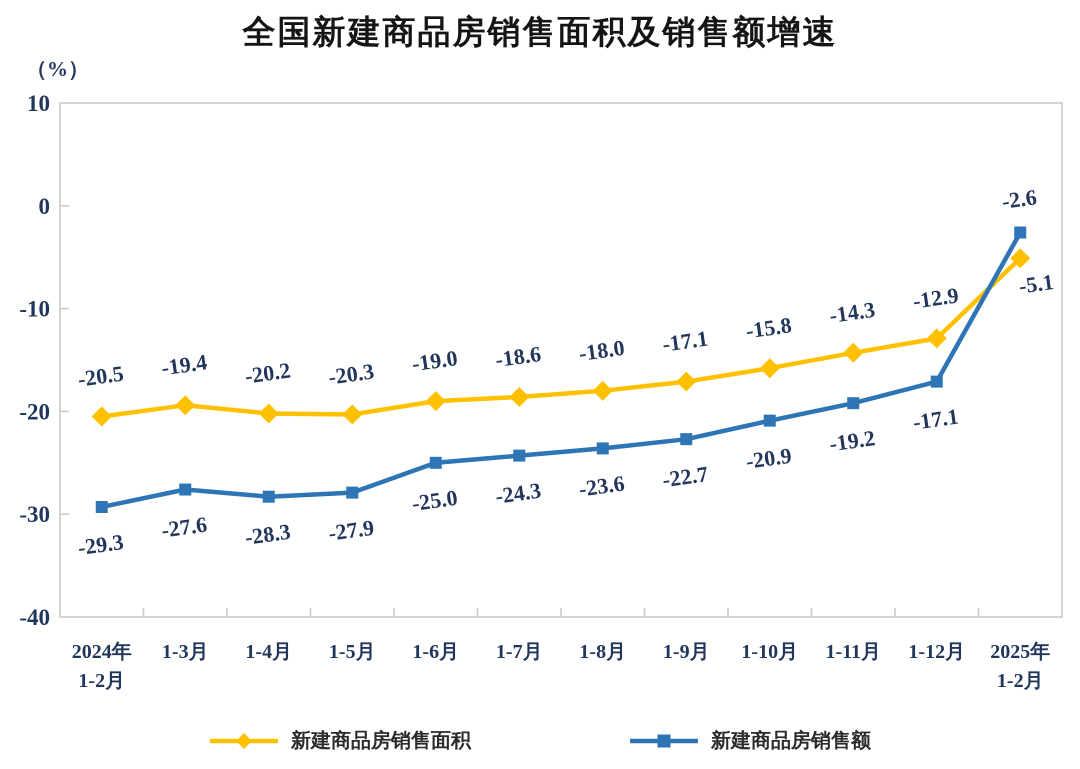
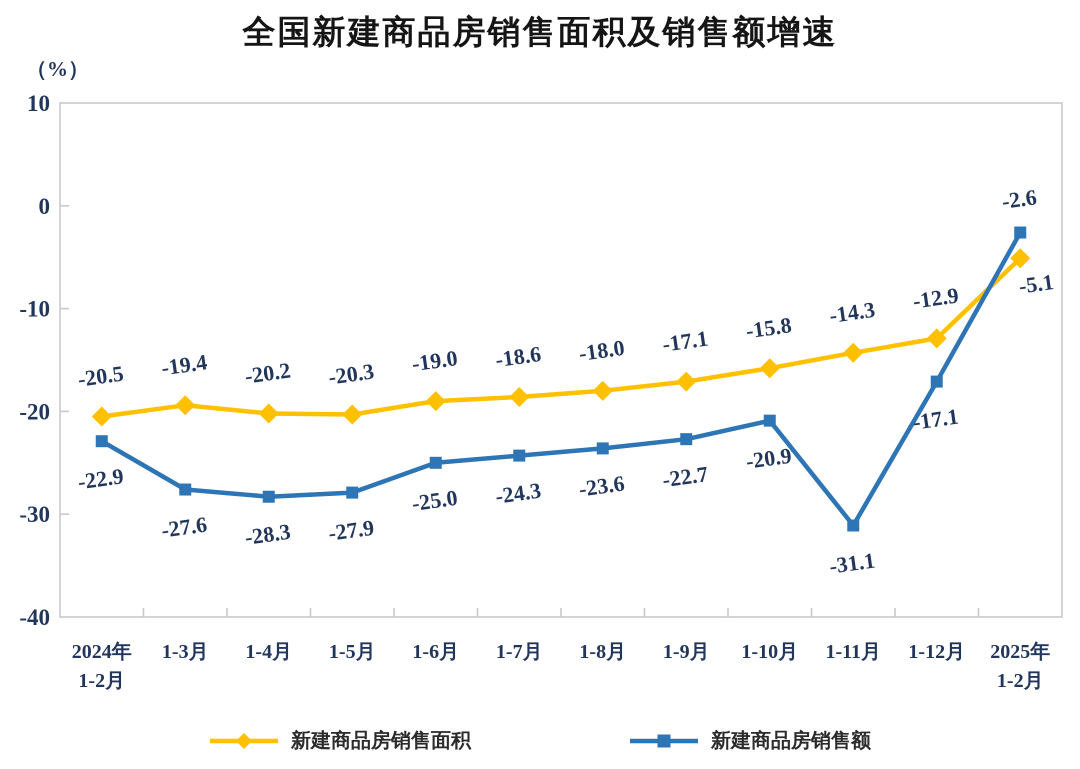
新建商品房销售额/2024年 1-2月: -29.3 -> -22.9
新建商品房销售额/1-11月: -19.2 -> -31.1
